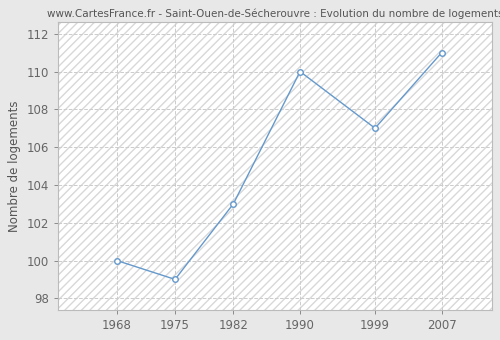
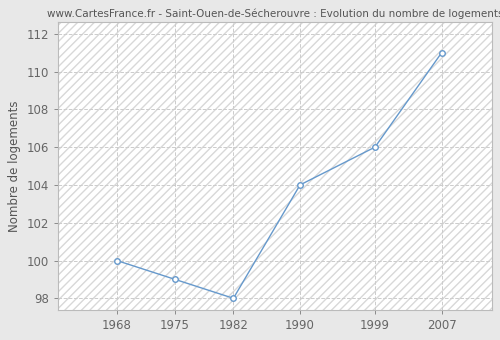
1982: 103 -> 98
1990: 110 -> 104
1999: 107 -> 106
